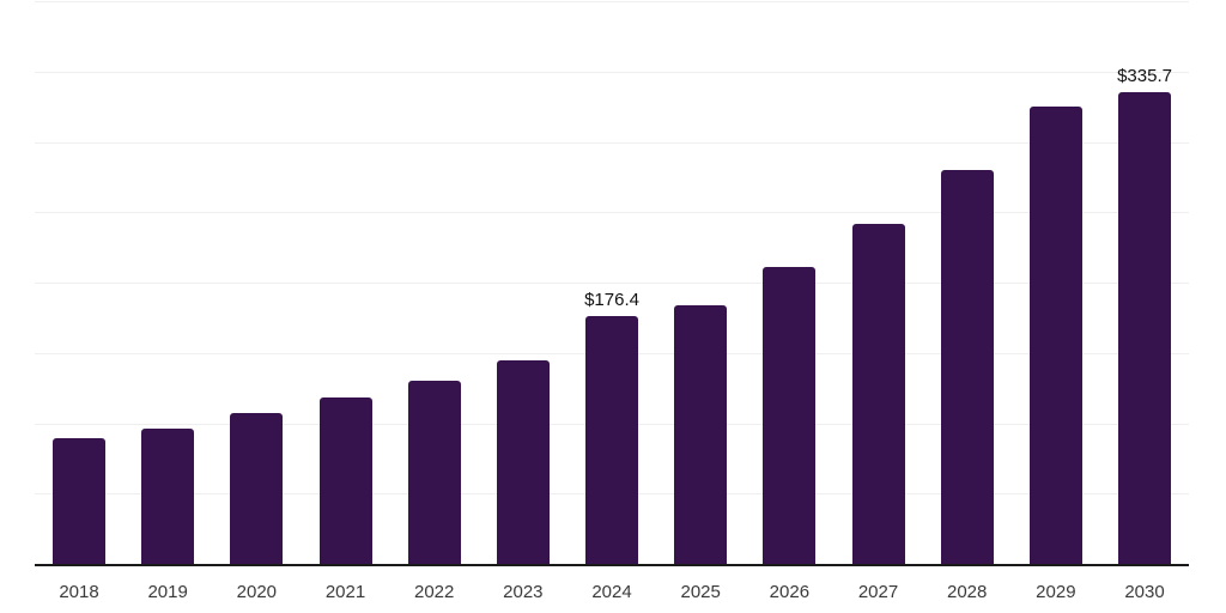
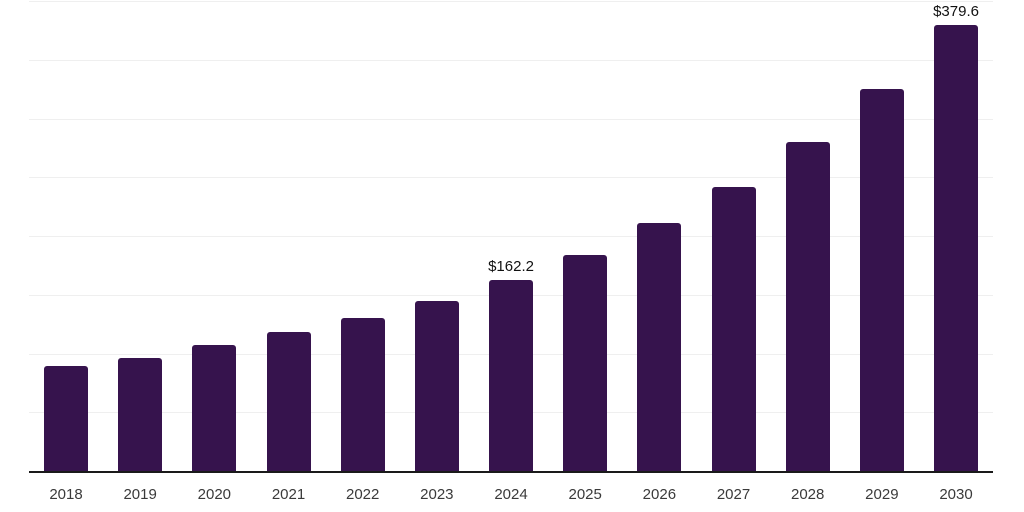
2024: $176.4 -> $162.2
2030: $335.7 -> $379.6
